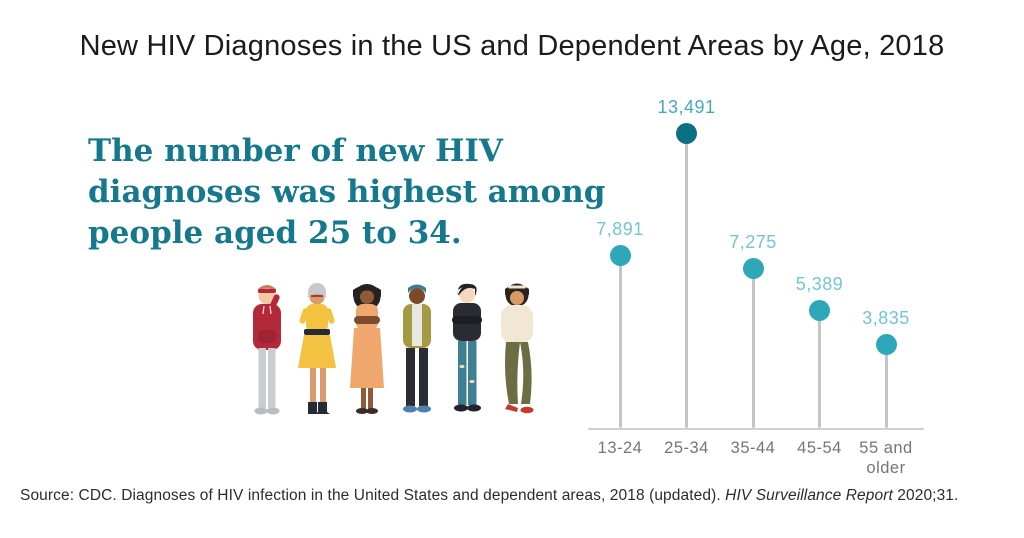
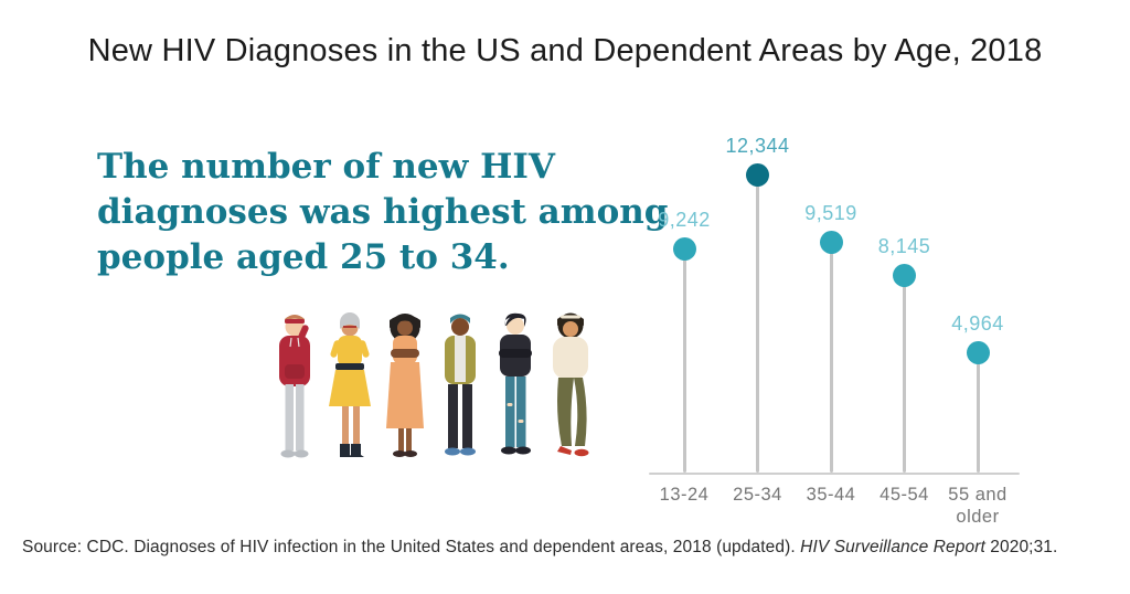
13-24: 7,891 -> 9,242
25-34: 13,491 -> 12,344
35-44: 7,275 -> 9,519
45-54: 5,389 -> 8,145
55 and older: 3,835 -> 4,964
